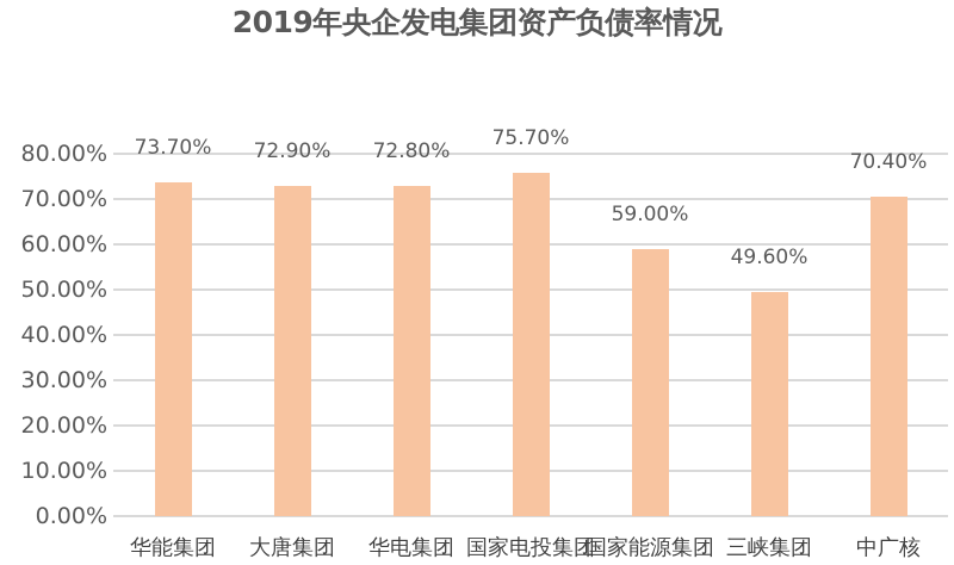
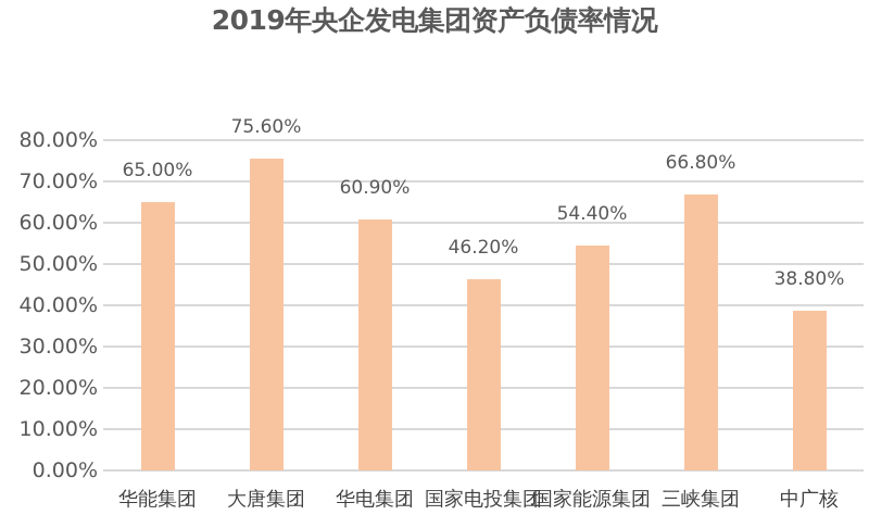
华能集团: 73.70% -> 65.00%
大唐集团: 72.90% -> 75.60%
华电集团: 72.80% -> 60.90%
国家电投集团: 75.70% -> 46.20%
国家能源集团: 59.00% -> 54.40%
三峡集团: 49.60% -> 66.80%
中广核: 70.40% -> 38.80%
